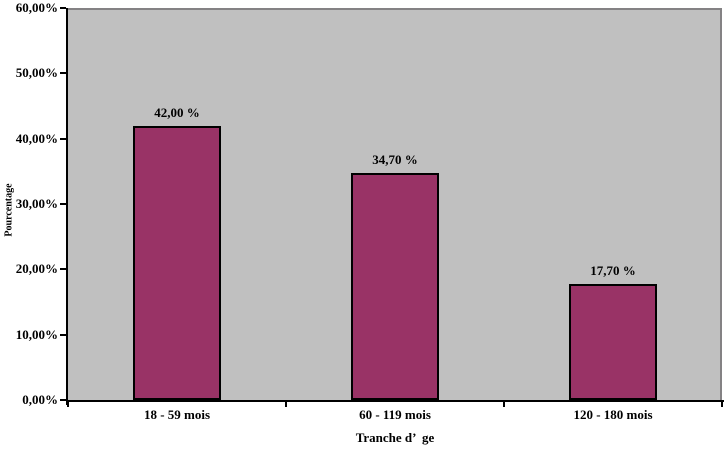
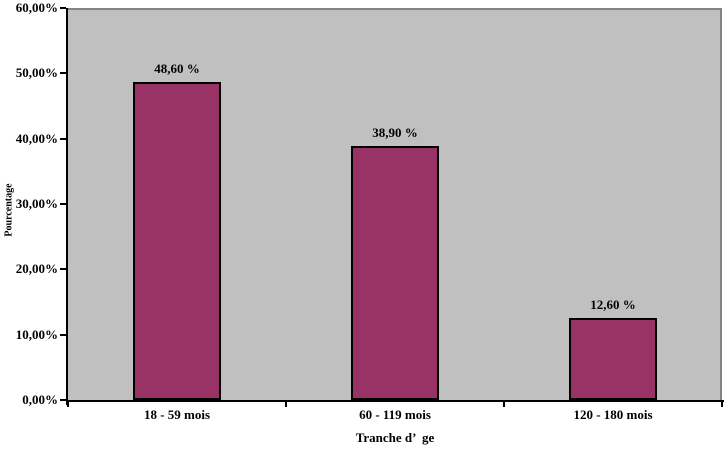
18 - 59 mois: 42,00 -> 48,60
60 - 119 mois: 34,70 -> 38,90
120 - 180 mois: 17,70 -> 12,60
